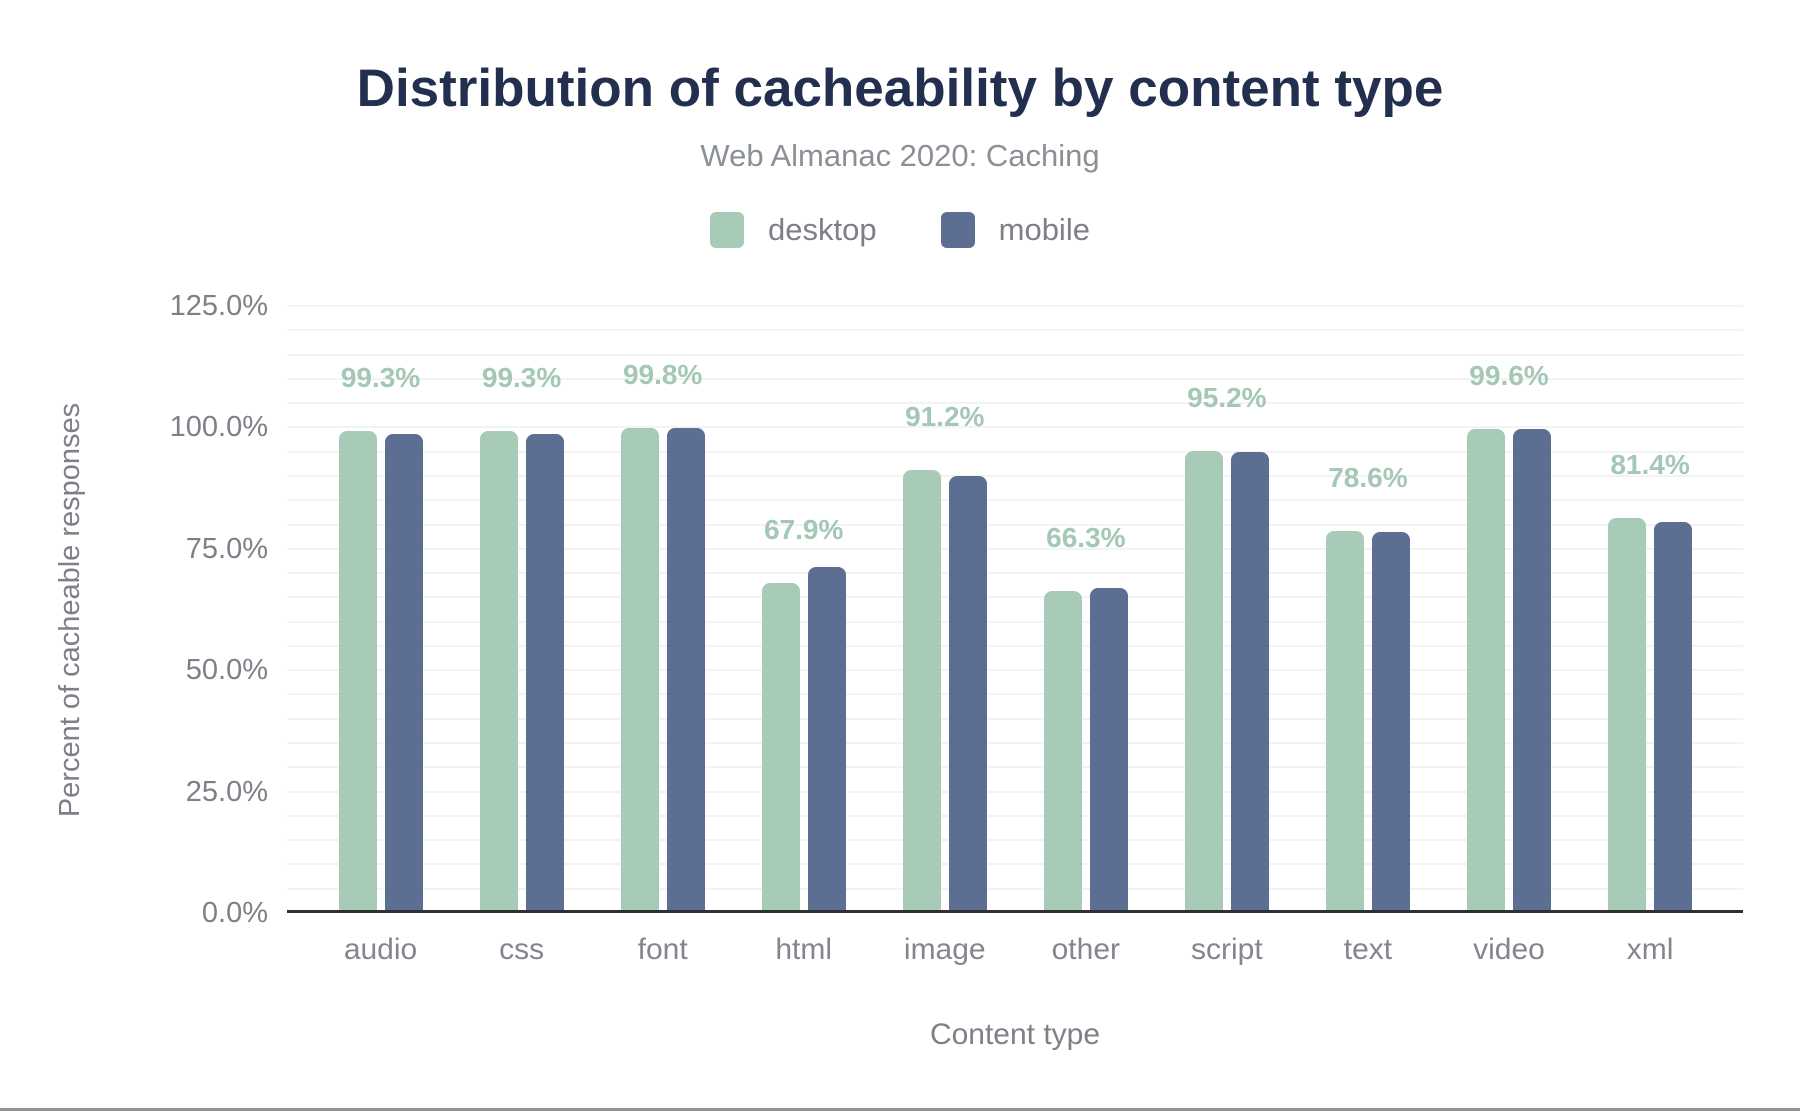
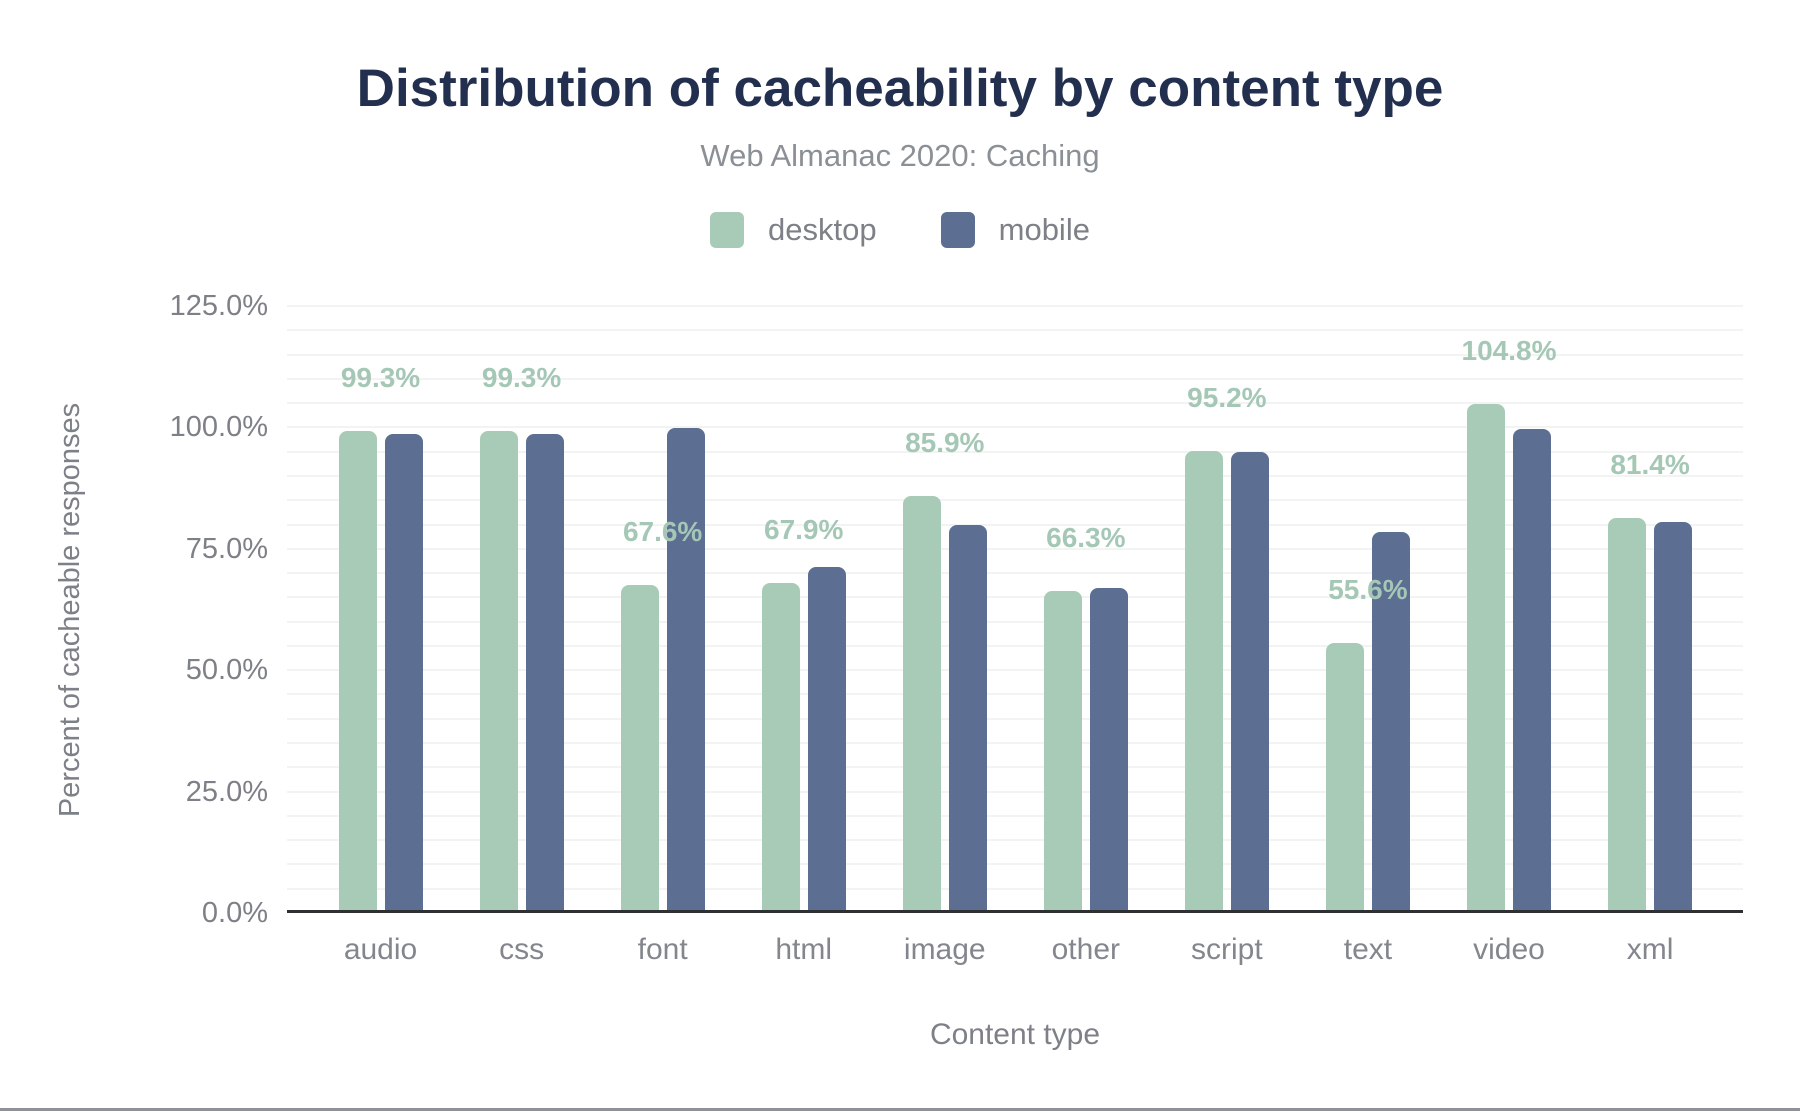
desktop/font: 99.8% -> 67.6%
desktop/image: 91.2% -> 85.9%
mobile/image: 90% -> 80%
desktop/text: 78.6% -> 55.6%
desktop/video: 99.6% -> 104.8%
